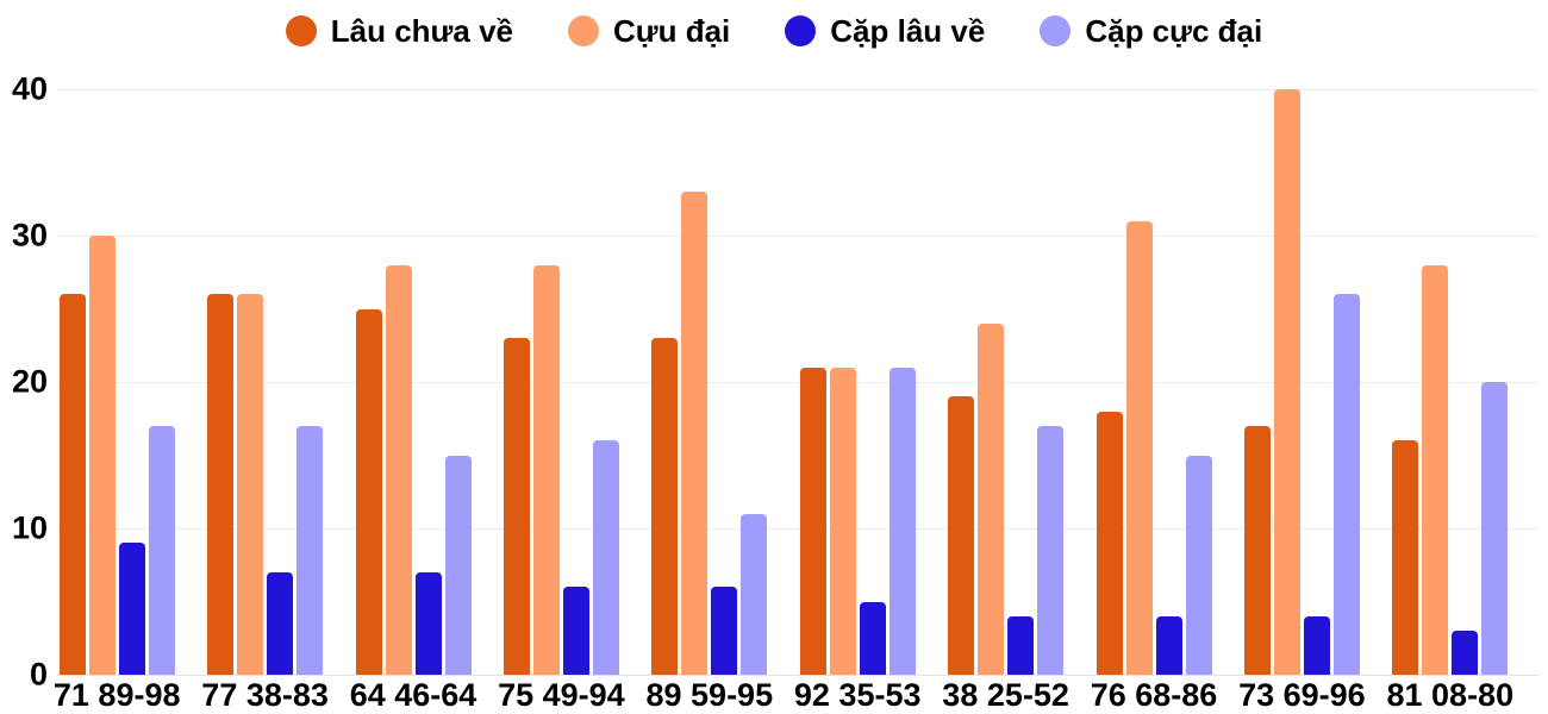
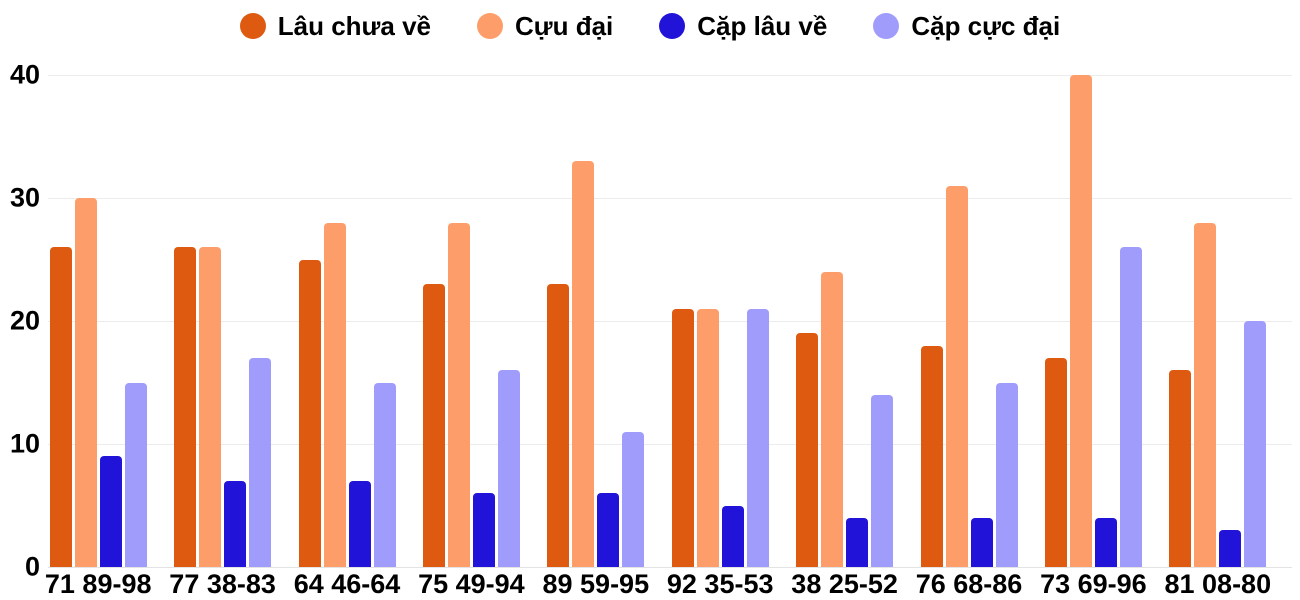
Cặp cực đại/71 89-98: 17 -> 15
Cặp cực đại/38 25-52: 17 -> 14
